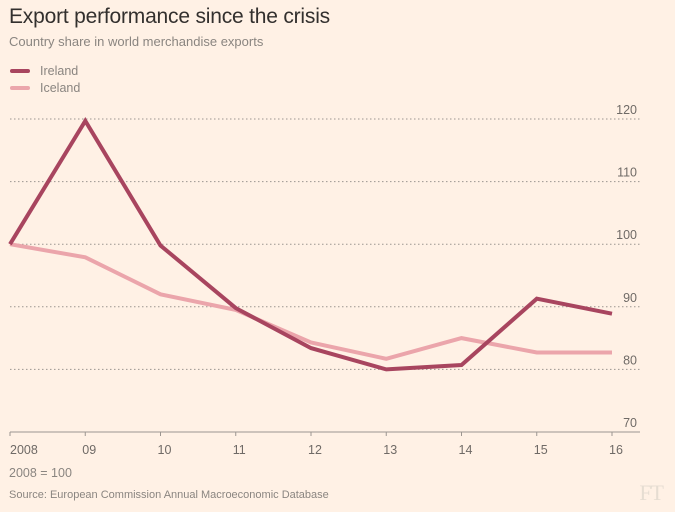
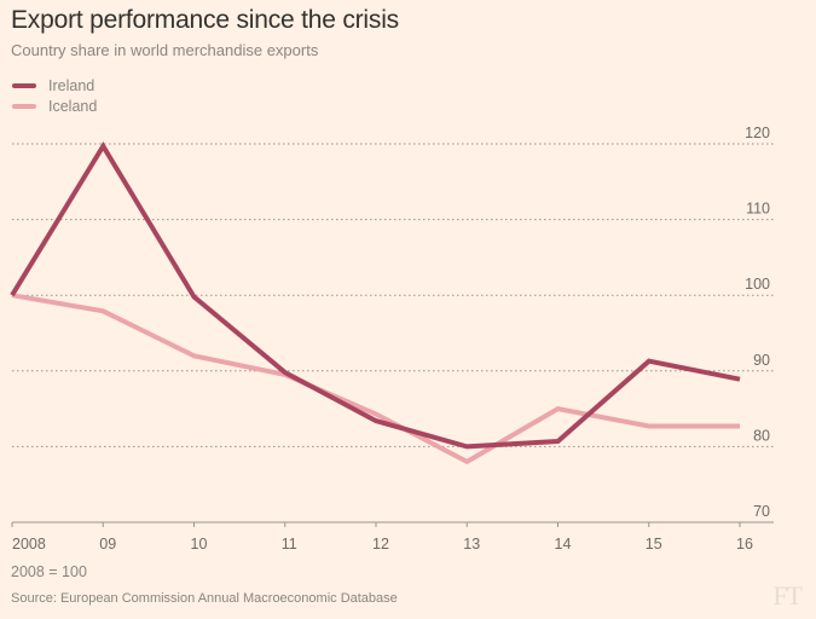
Iceland/13: 82 -> 78
